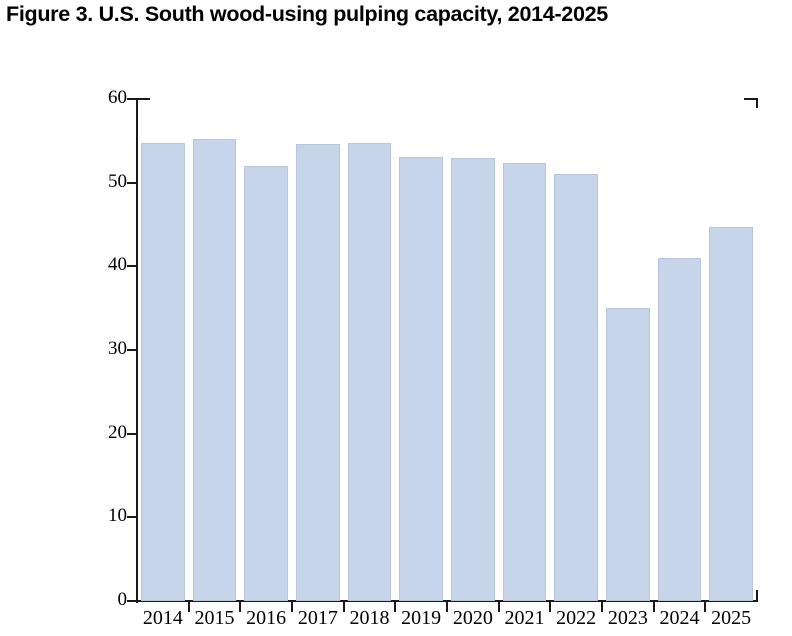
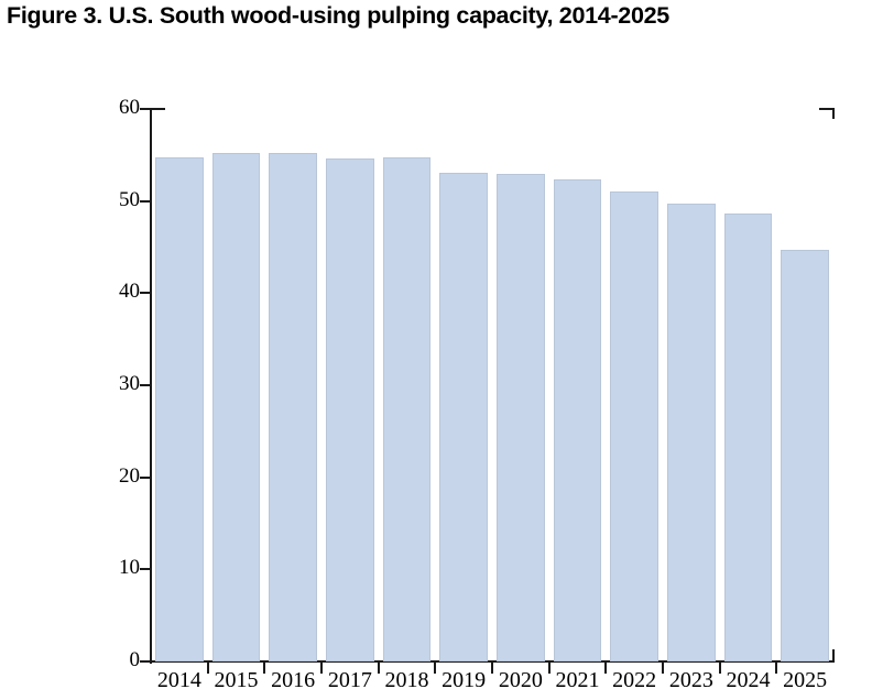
2016: 52 -> 55
2023: 35 -> 50
2024: 41 -> 49
